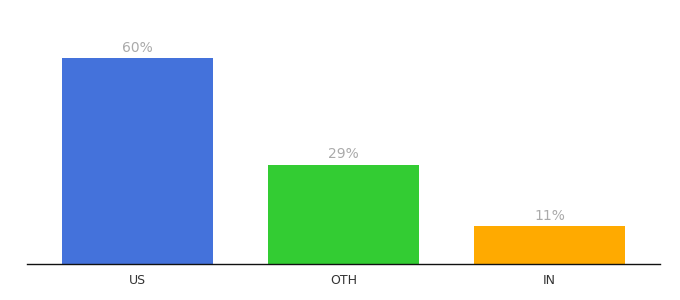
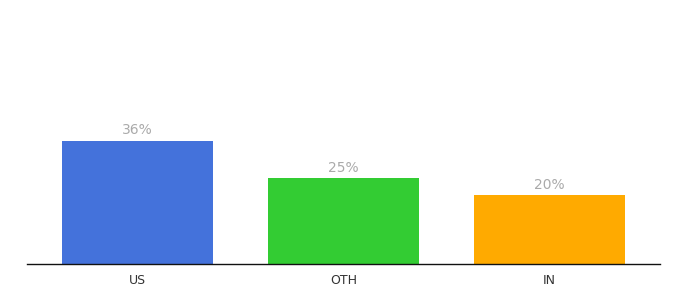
US: 60% -> 36%
OTH: 29% -> 25%
IN: 11% -> 20%
